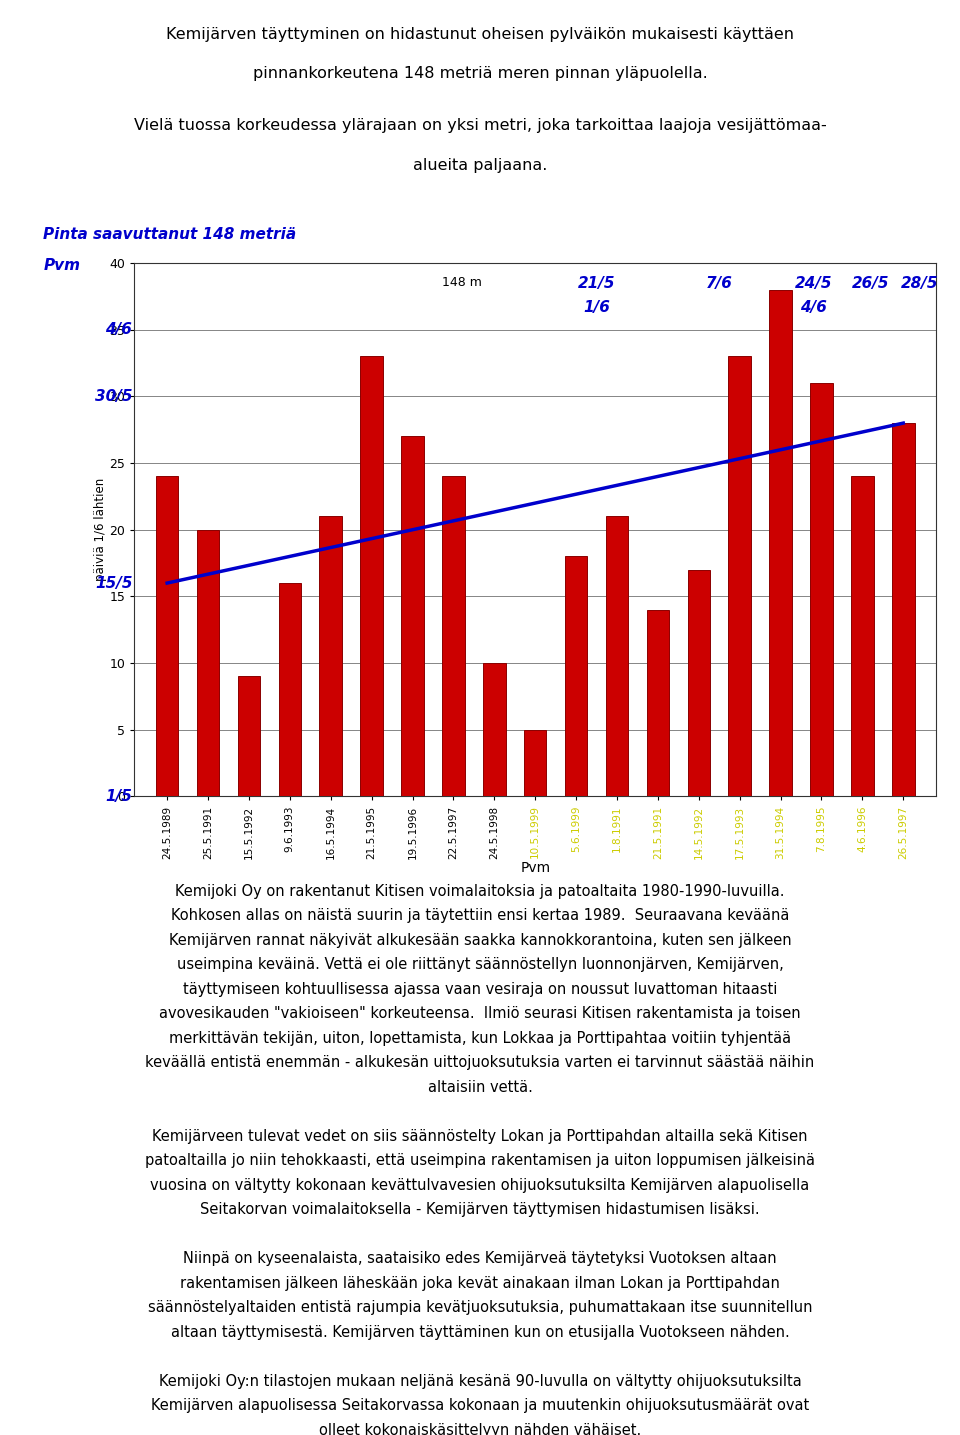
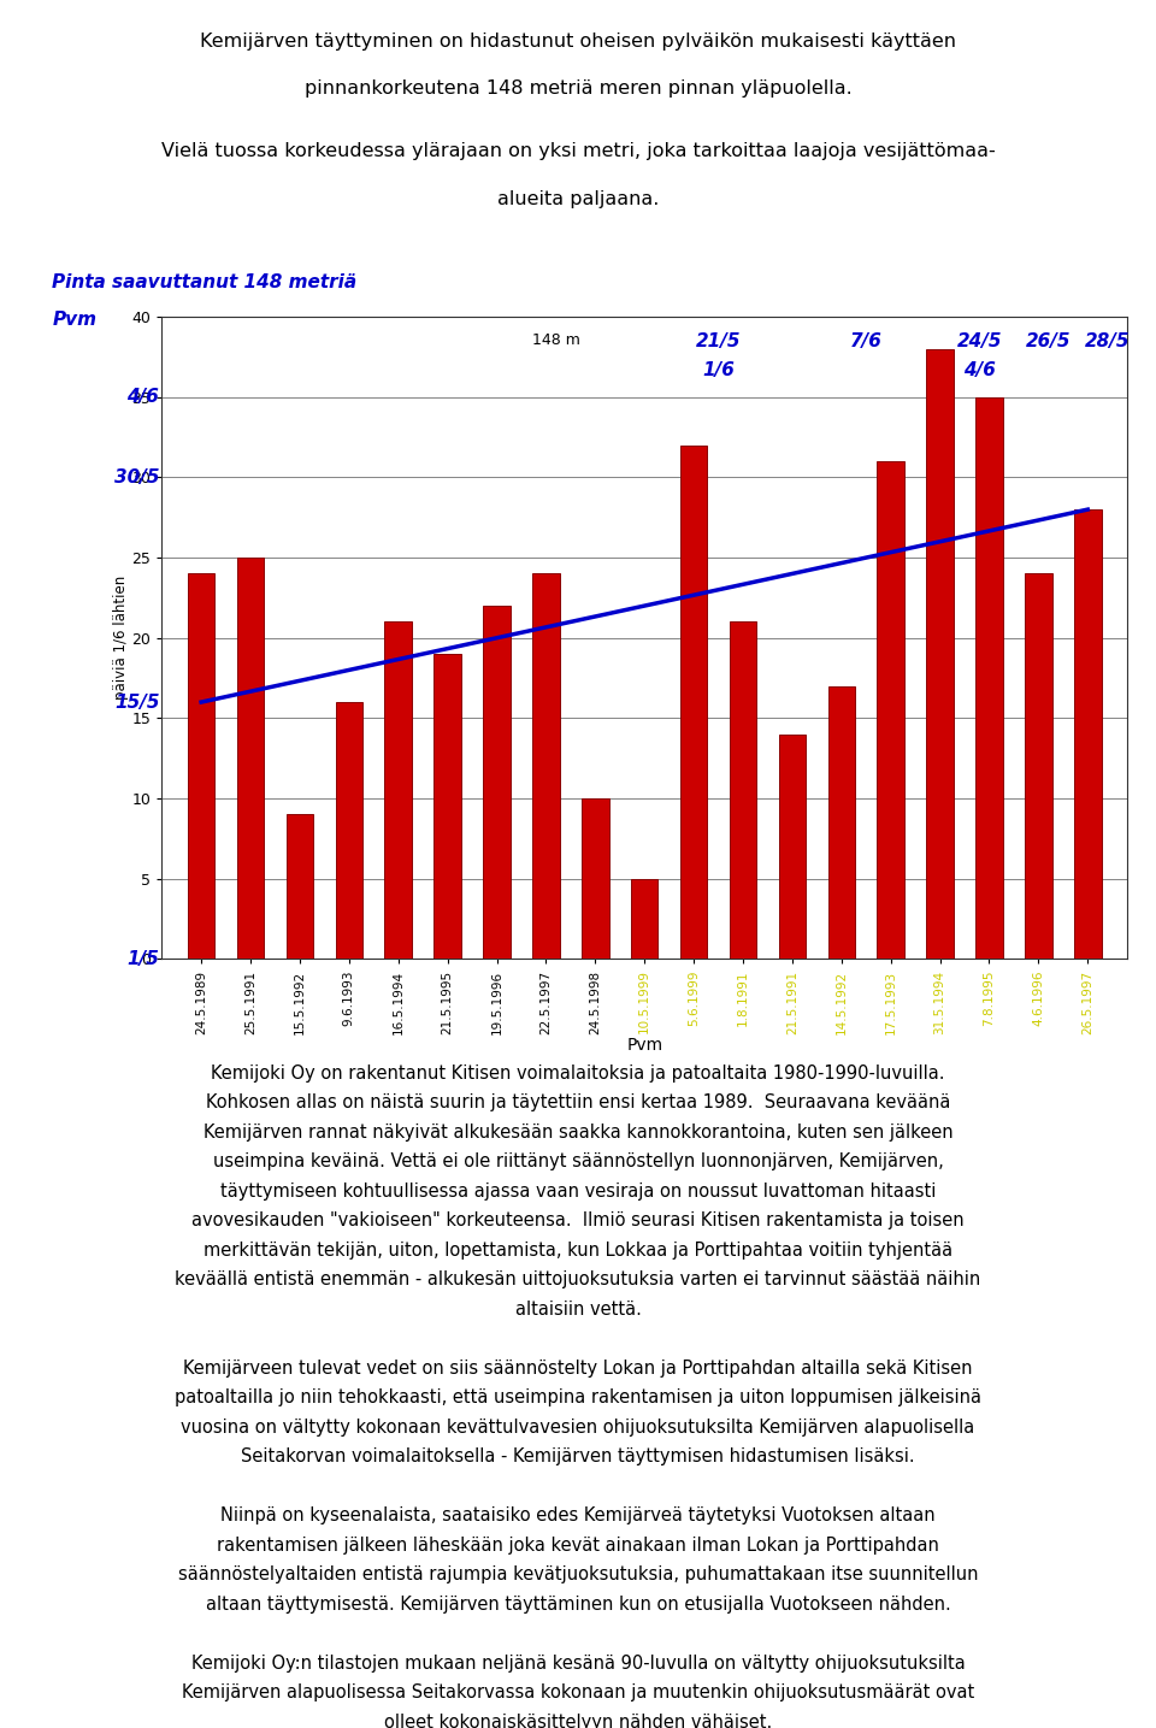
25.5.1991: 20 -> 25
21.5.1995: 33 -> 19
19.5.1996: 27 -> 22
5.6.1999: 18 -> 32
17.5.1993: 33 -> 31
7.8.1995: 31 -> 35
